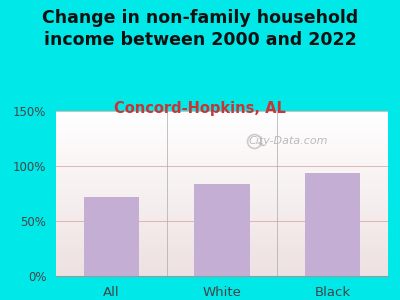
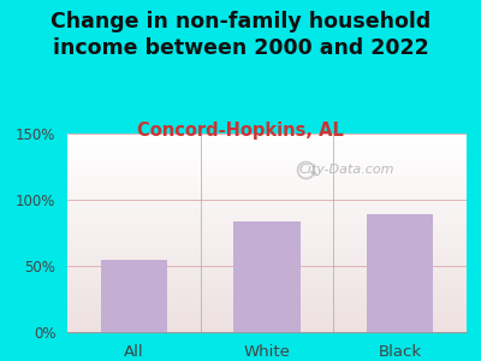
All: 72% -> 55%
Black: 94% -> 89%
